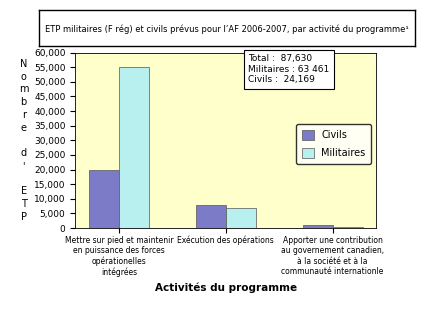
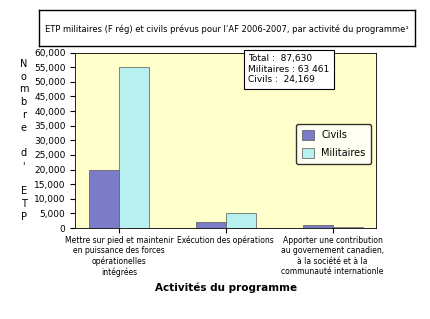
Civils/Exécution des opérations: 8,000 -> 2,000
Militaires/Exécution des opérations: 7,000 -> 5,000
